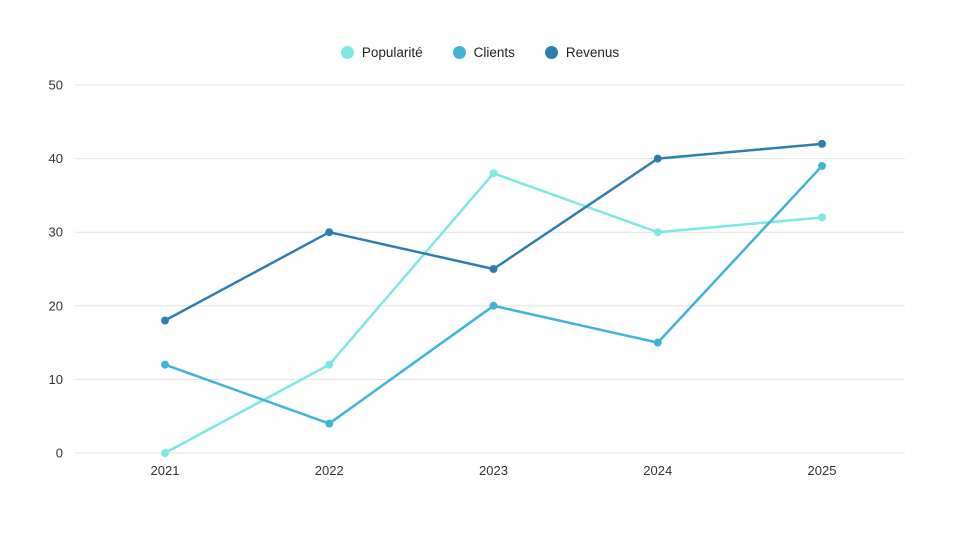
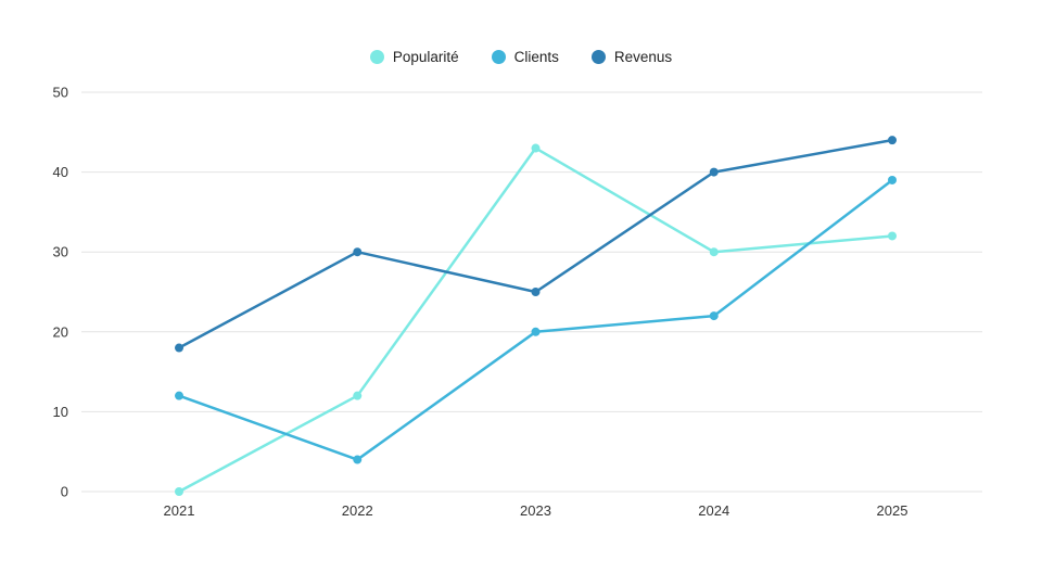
Popularité/2023: 38 -> 43
Clients/2024: 15 -> 22
Revenus/2025: 42 -> 44
